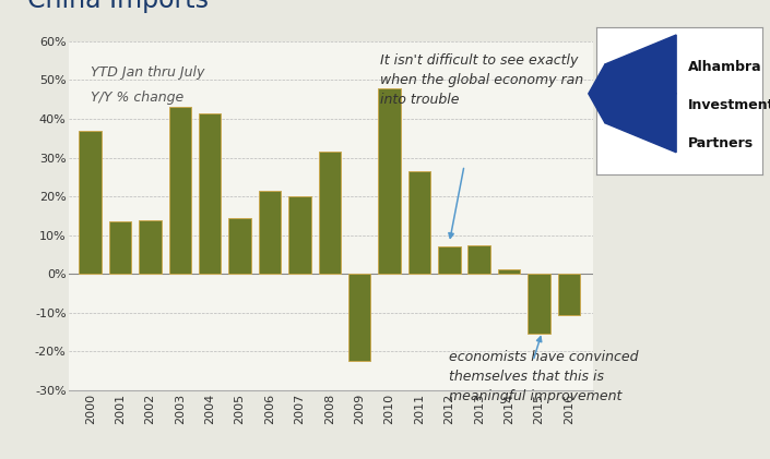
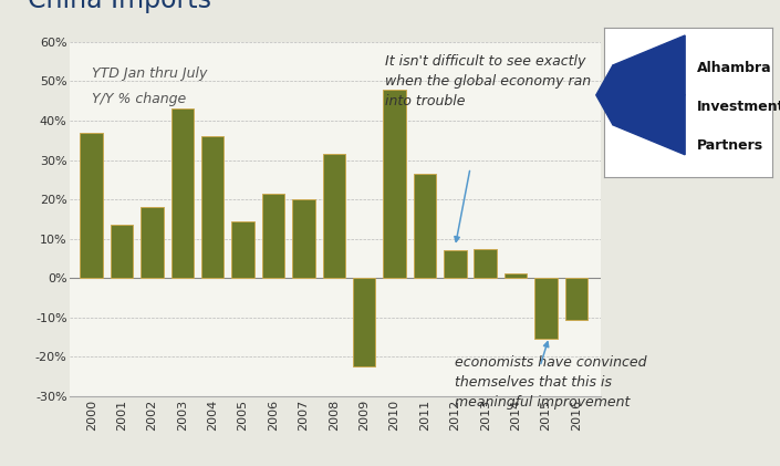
2002: 13.8% -> 18.0%
2004: 41.5% -> 36.0%
